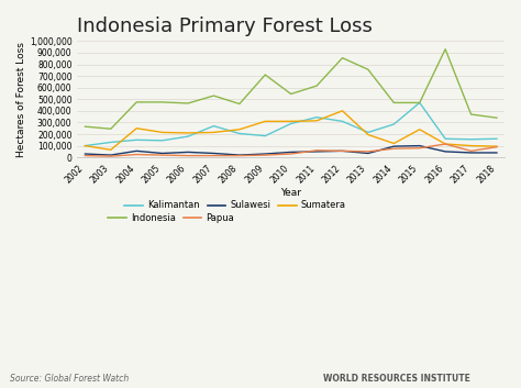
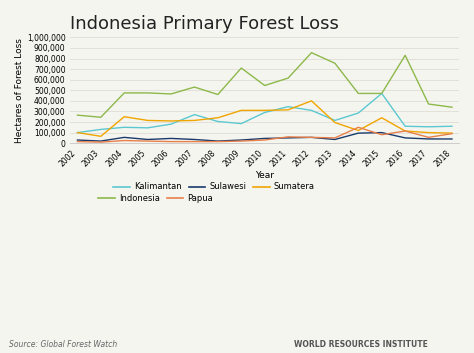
Papua/2014: 80,000 -> 150,000
Indonesia/2016: 930,000 -> 830,000
